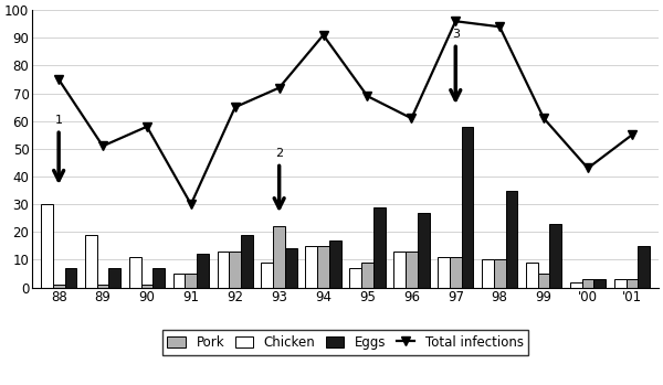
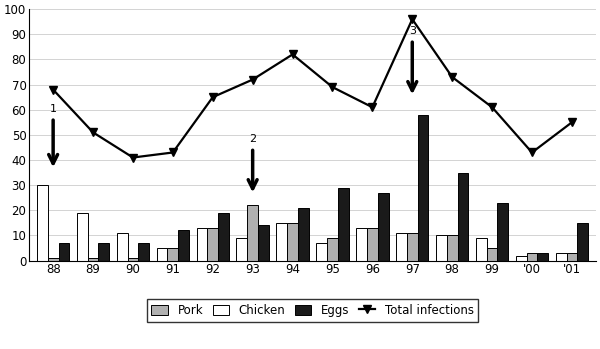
Total infections/88: 75 -> 68
Total infections/90: 58 -> 41
Total infections/91: 30 -> 43
Total infections/94: 91 -> 82
Eggs/94: 17 -> 21
Total infections/98: 94 -> 73
